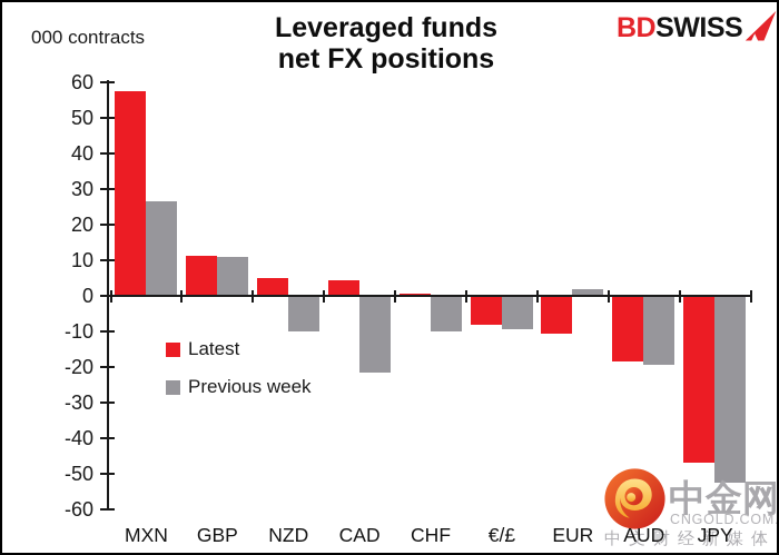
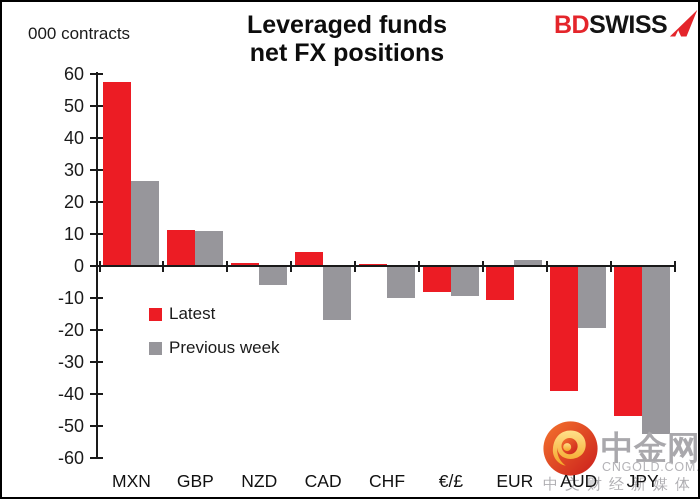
Latest/NZD: 5 -> 1
Previous week/NZD: -10 -> -6
Previous week/CAD: -22 -> -17
Latest/AUD: -18 -> -39
